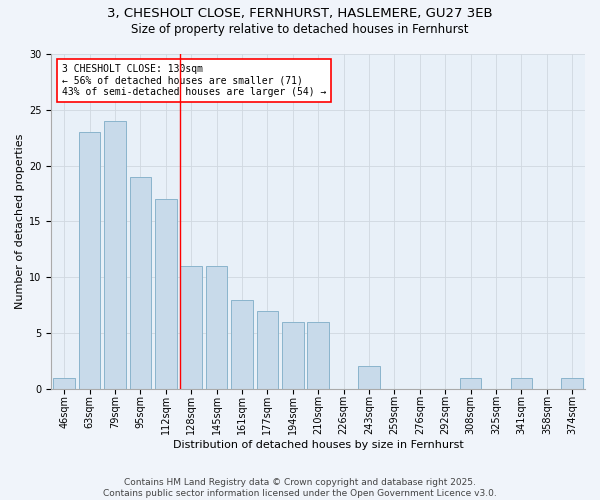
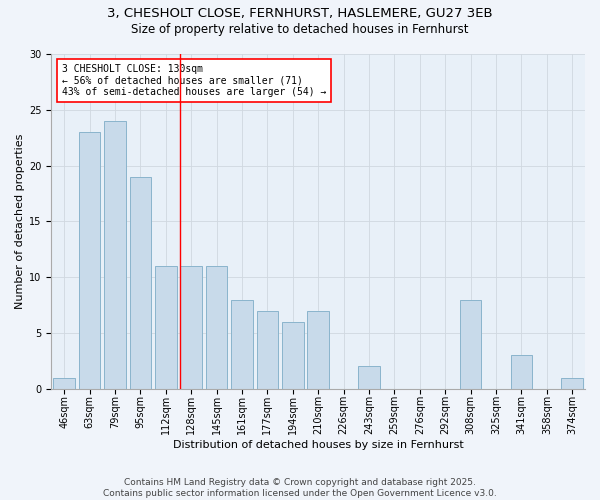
112sqm: 17 -> 11
210sqm: 6 -> 7
308sqm: 1 -> 8
341sqm: 1 -> 3
